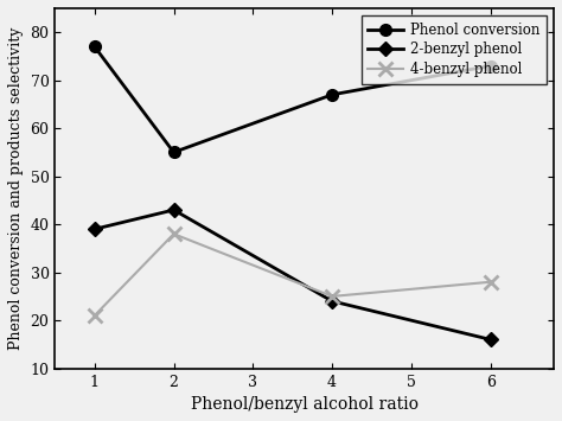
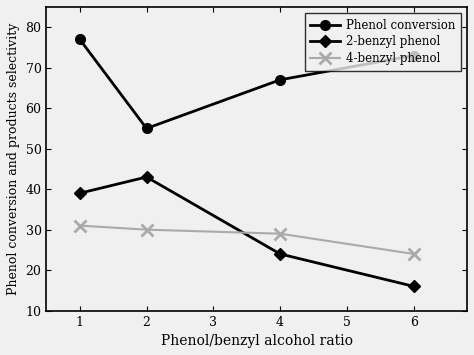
4-benzyl phenol/1: 21 -> 31
4-benzyl phenol/2: 38 -> 30
4-benzyl phenol/4: 25 -> 29
4-benzyl phenol/6: 28 -> 24
